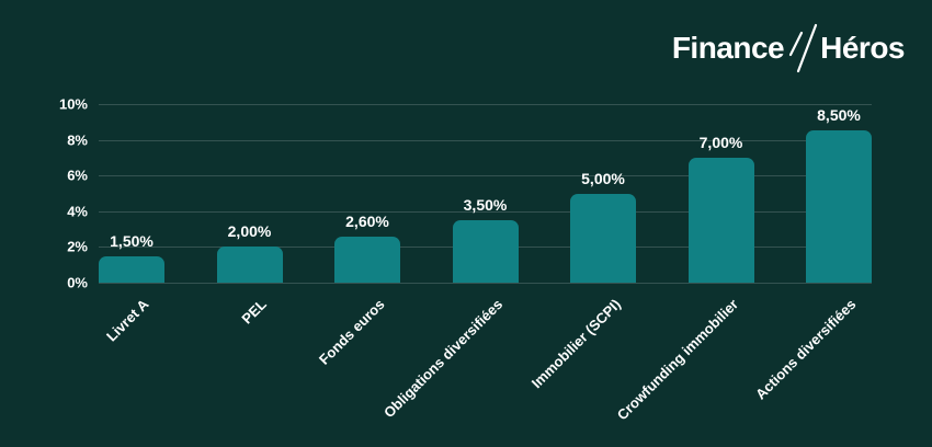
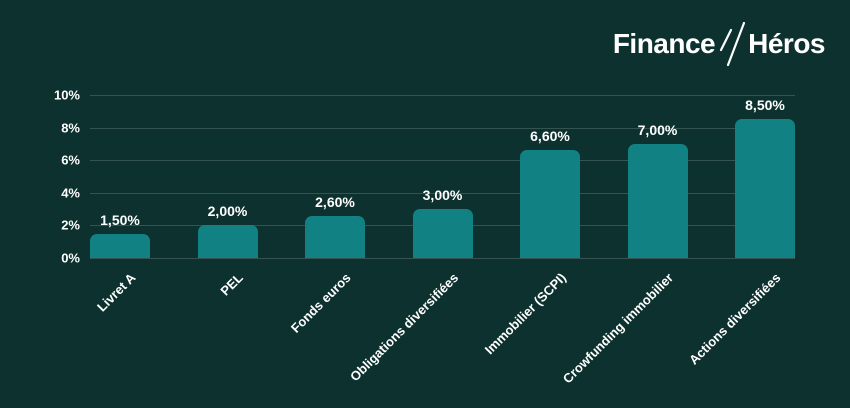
Obligations diversifiées: 3,50% -> 3,00%
Immobilier (SCPI): 5,00% -> 6,60%
